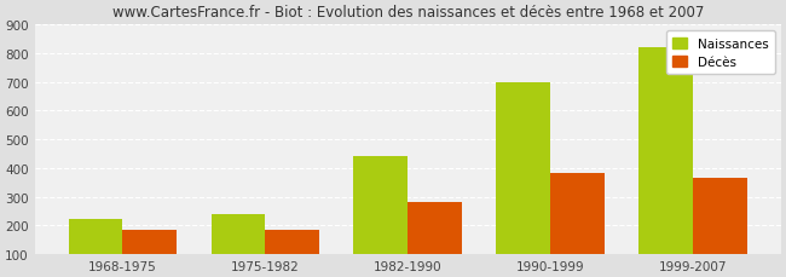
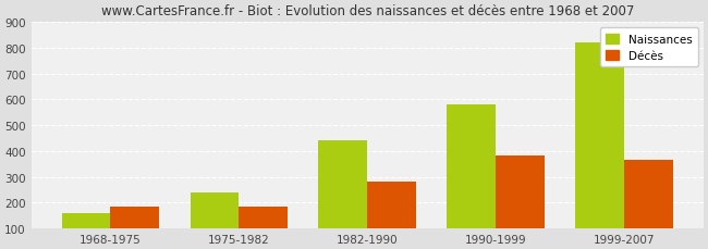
Naissances/1968-1975: 220 -> 160
Naissances/1990-1999: 700 -> 580
